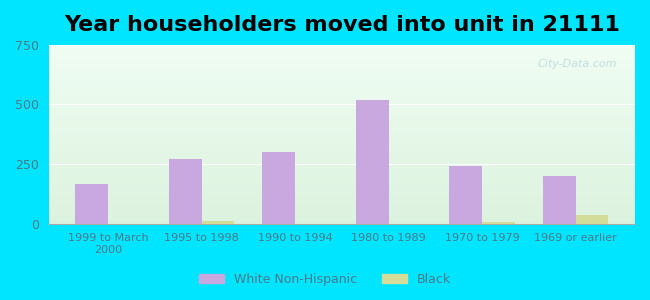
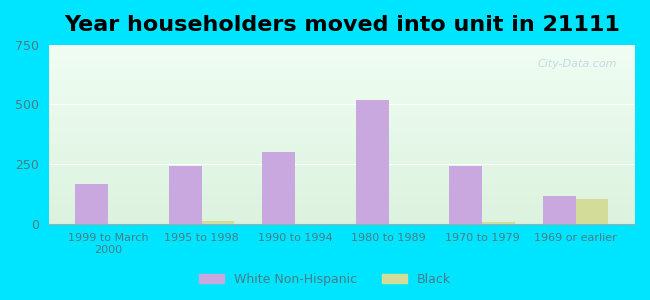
White Non-Hispanic/1995 to 1998: 270 -> 240
White Non-Hispanic/1969 or earlier: 200 -> 115
Black/1969 or earlier: 35 -> 105
